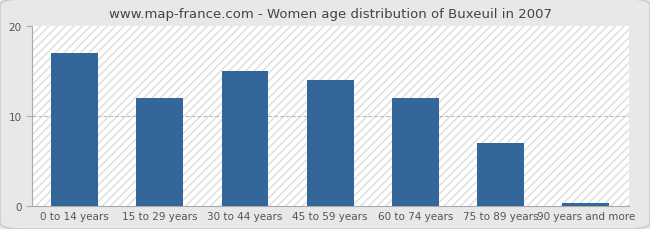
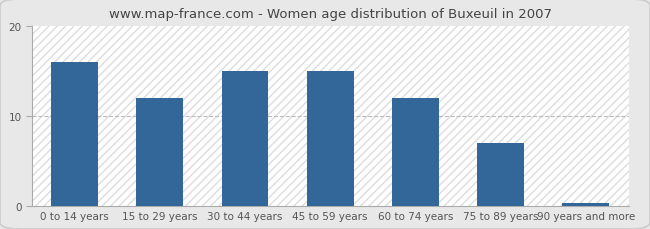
0 to 14 years: 17.0 -> 16.0
45 to 59 years: 14.0 -> 15.0
